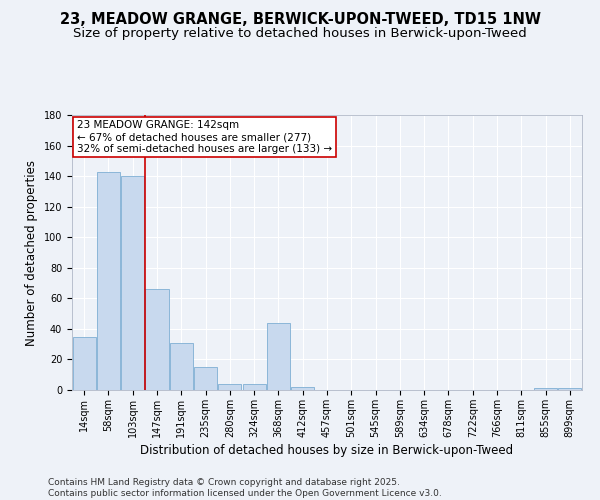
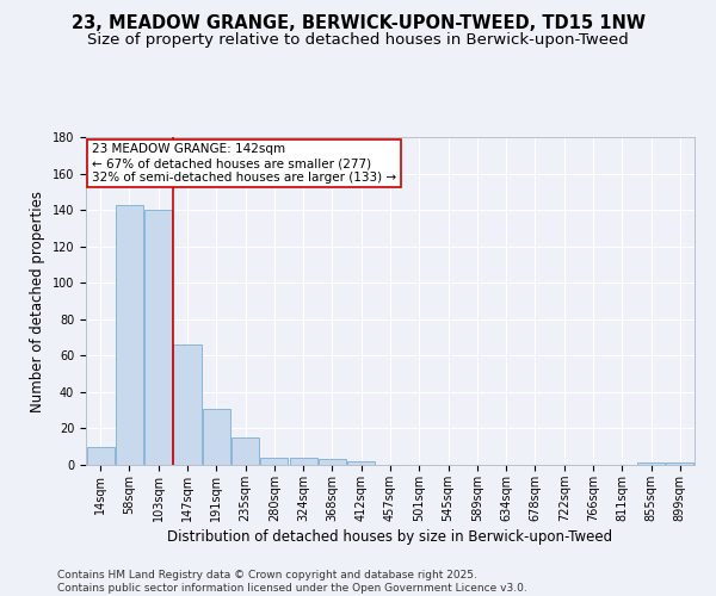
14sqm: 35 -> 10
368sqm: 44 -> 3
